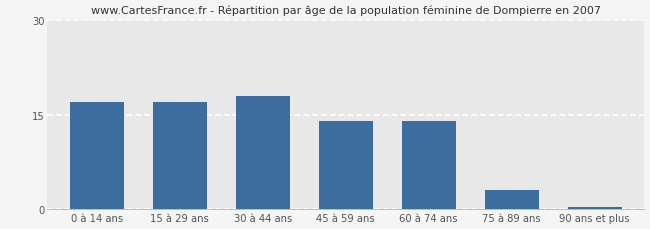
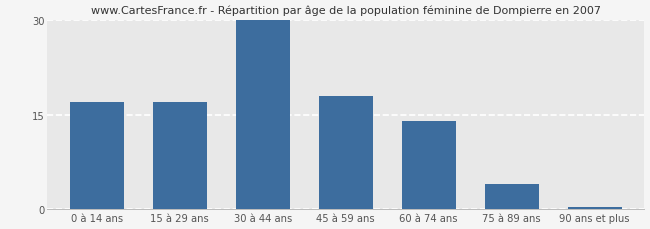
30 à 44 ans: 18.0 -> 30.0
45 à 59 ans: 14.0 -> 18.0
75 à 89 ans: 3.0 -> 4.0
